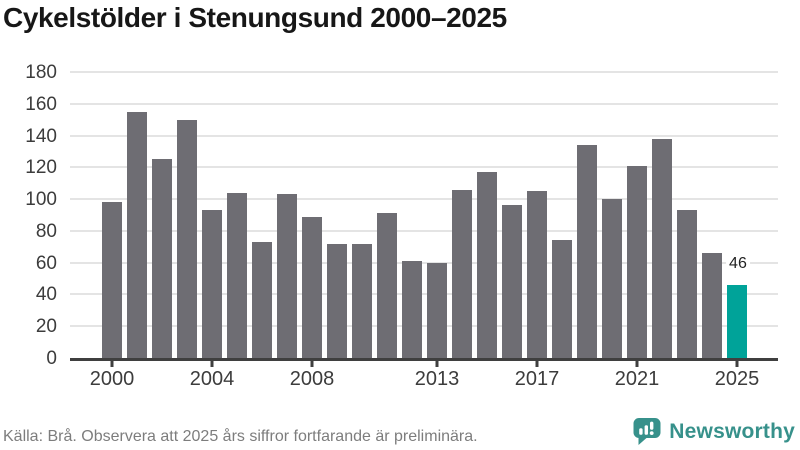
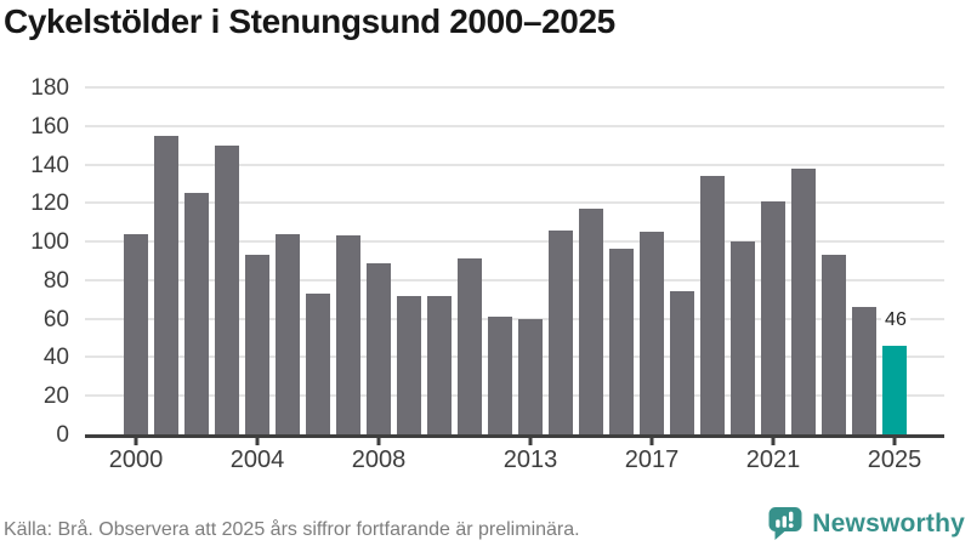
2000: 98 -> 104
